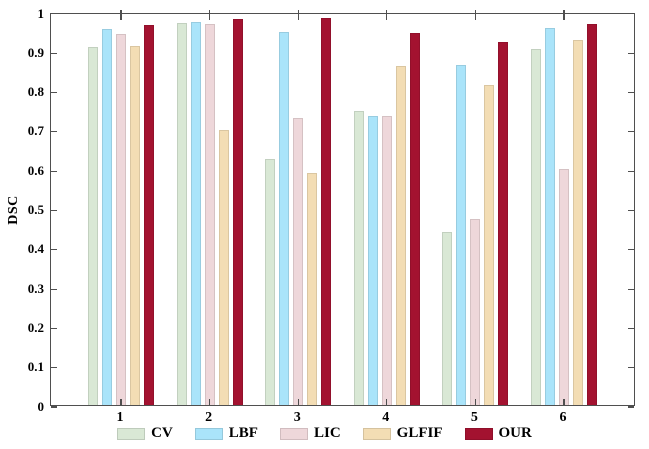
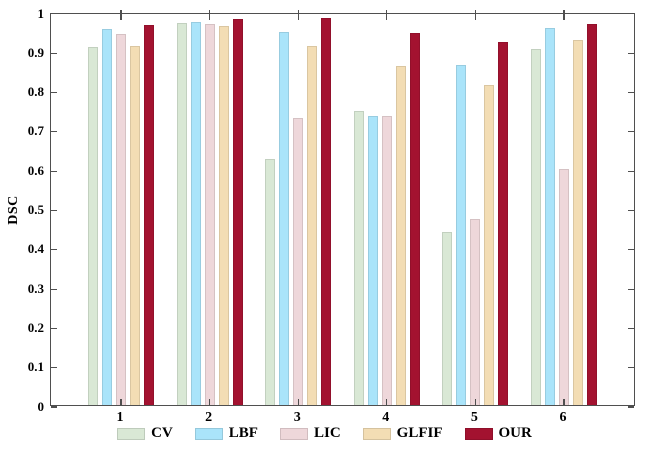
GLFIF/2: 0.70 -> 0.96
GLFIF/3: 0.59 -> 0.91
